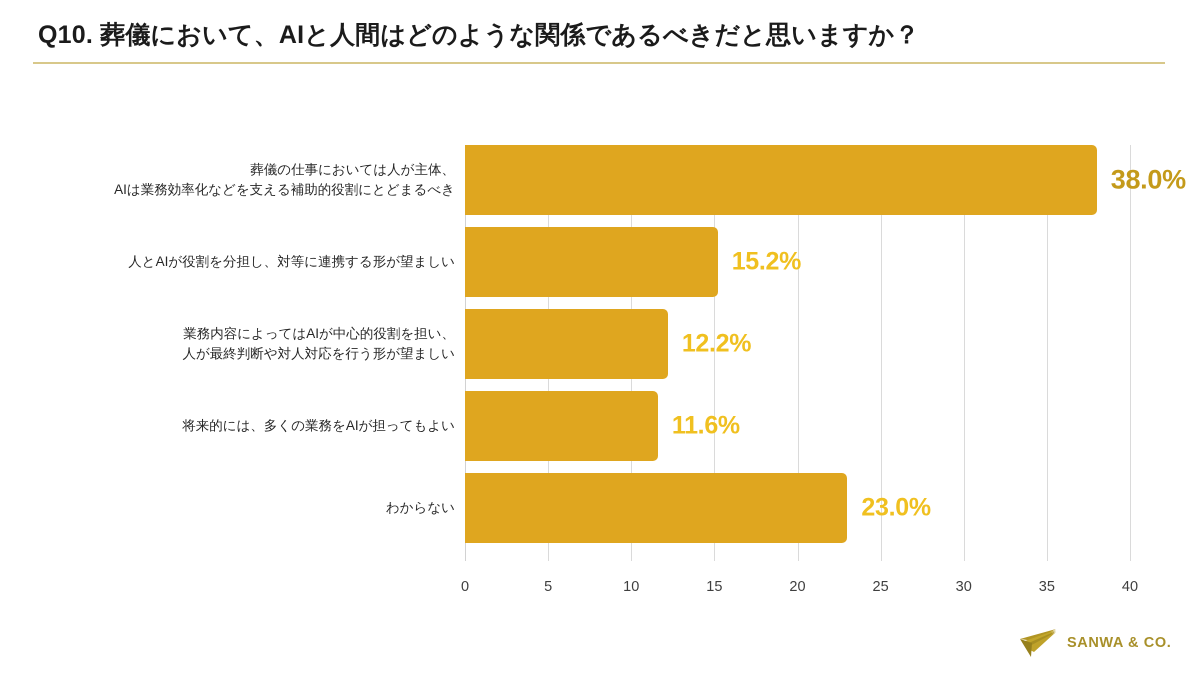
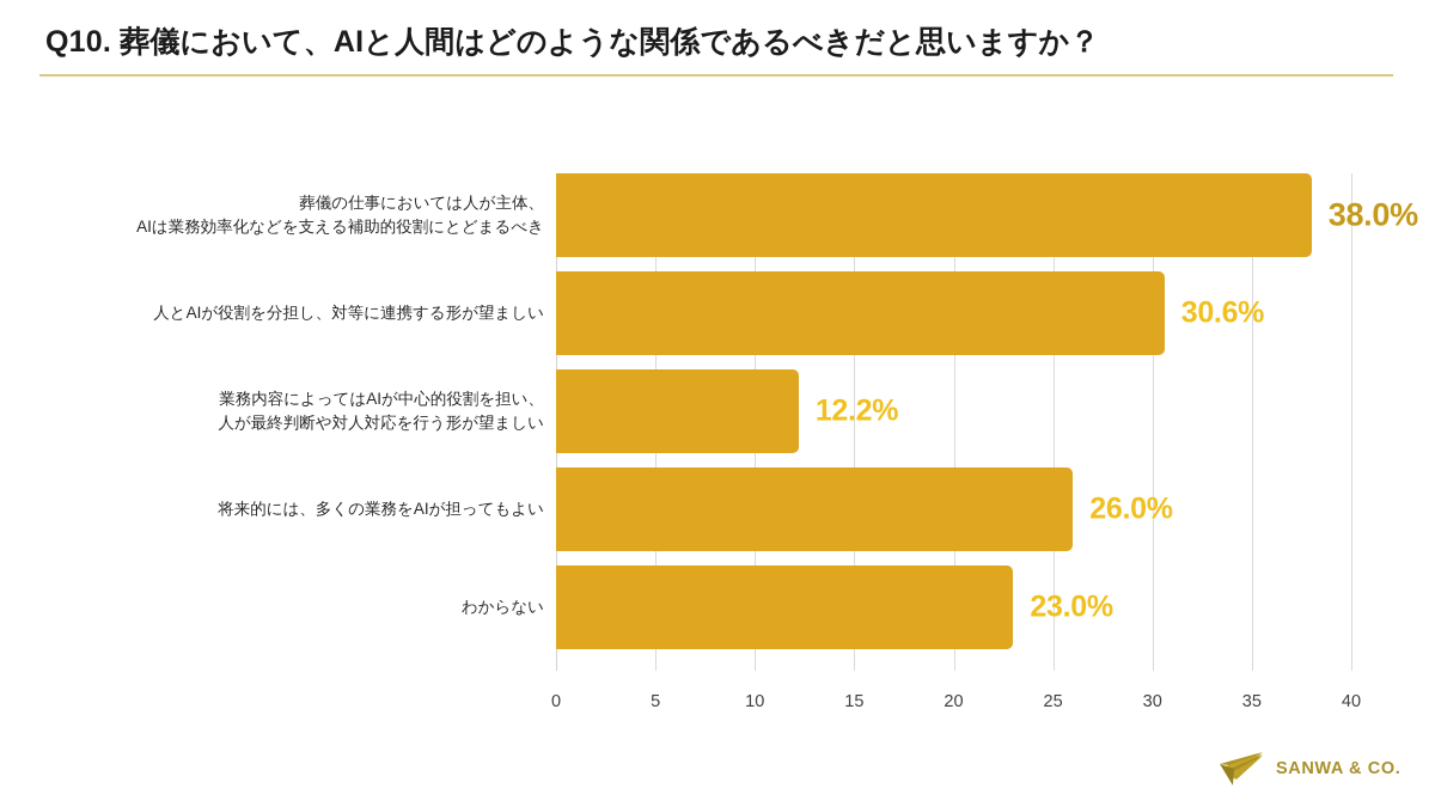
人とAIが役割を分担し、対等に連携する形が望ましい: 15.2% -> 30.6%
将来的には、多くの業務をAIが担ってもよい: 11.6% -> 26.0%
